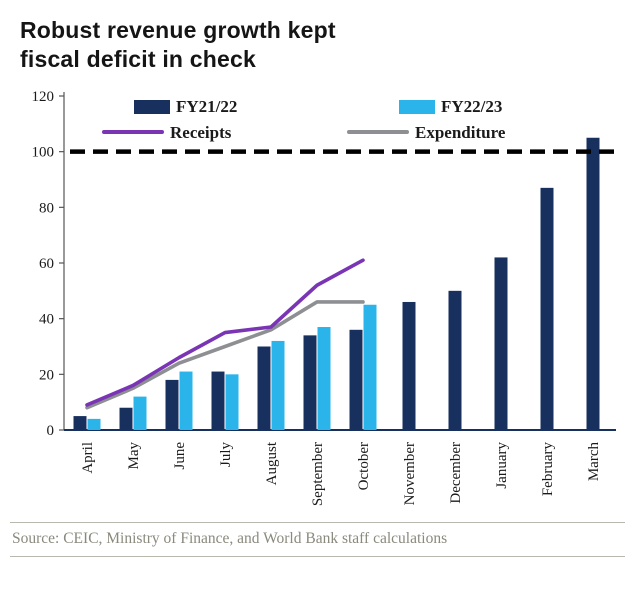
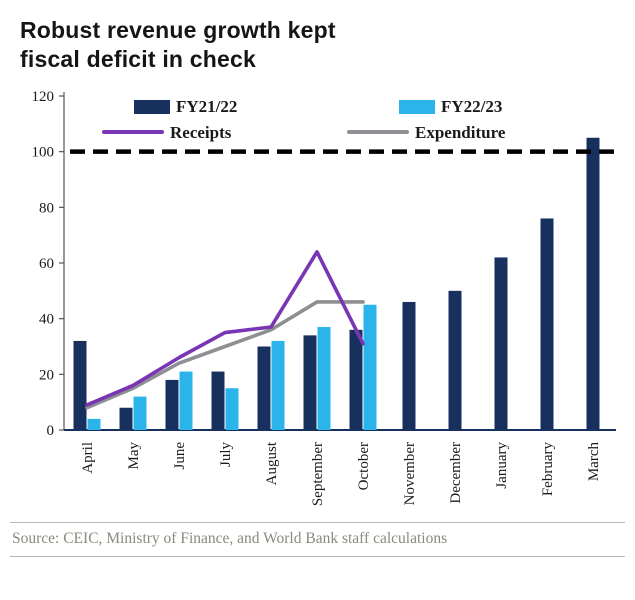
FY21/22/April: 5 -> 32
FY22/23/July: 20 -> 15
Receipts/September: 52 -> 64
Receipts/October: 61 -> 31
FY21/22/February: 87 -> 76
